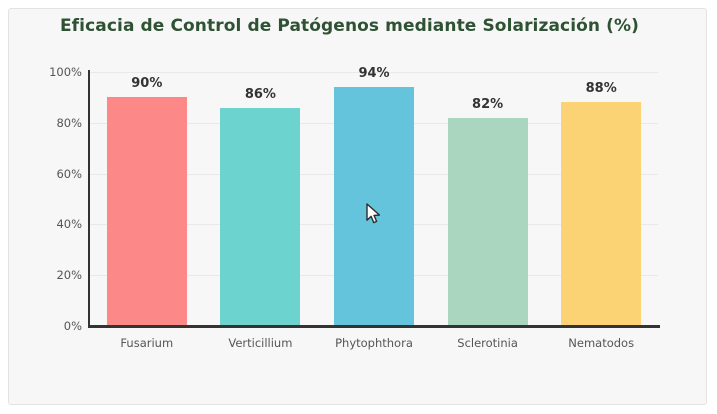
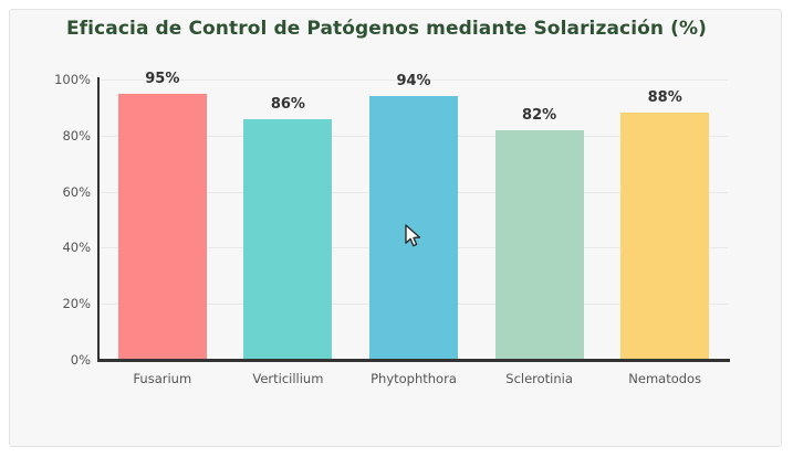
Fusarium: 90% -> 95%
